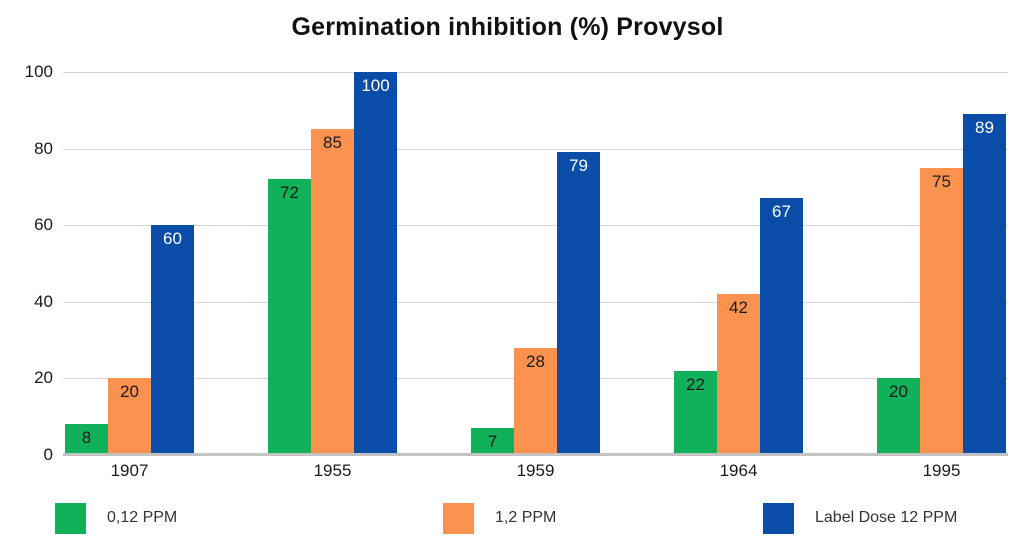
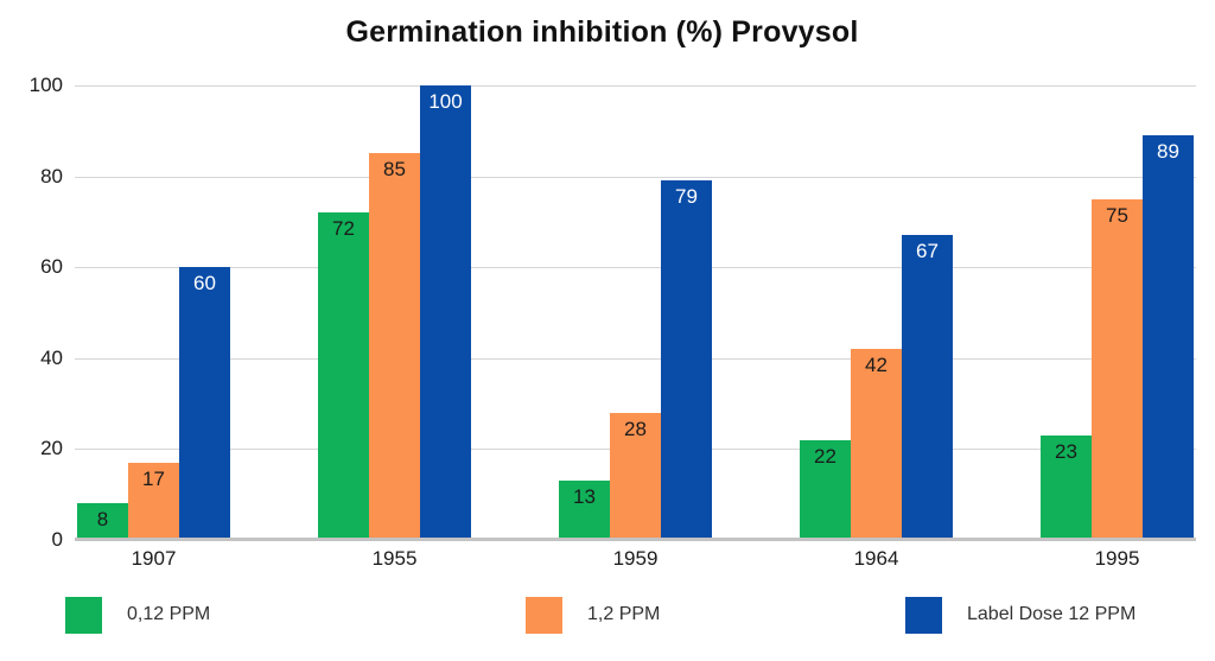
1,2 PPM/1907: 20 -> 17
0,12 PPM/1959: 7 -> 13
0,12 PPM/1995: 20 -> 23
